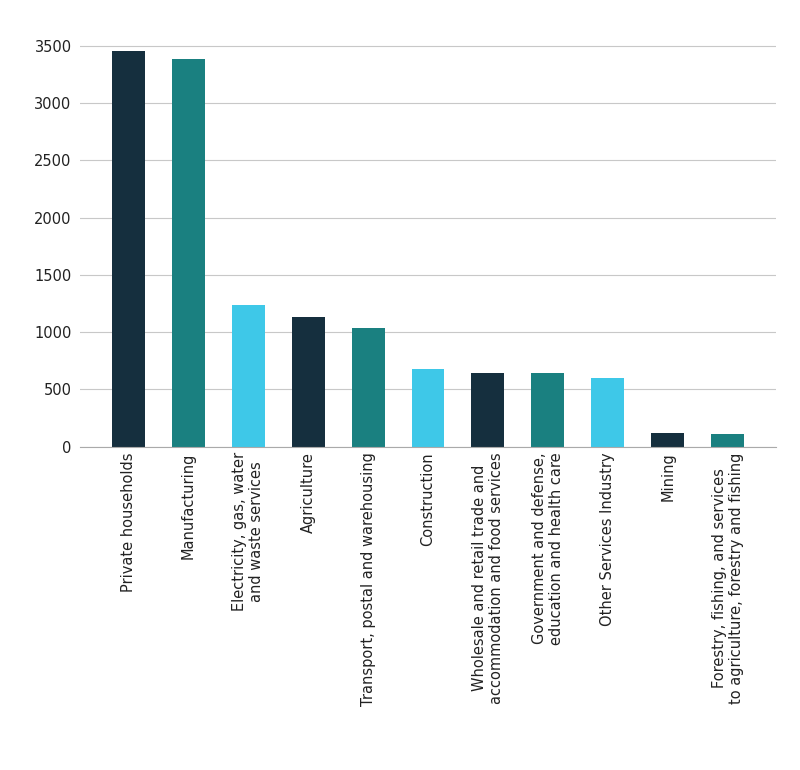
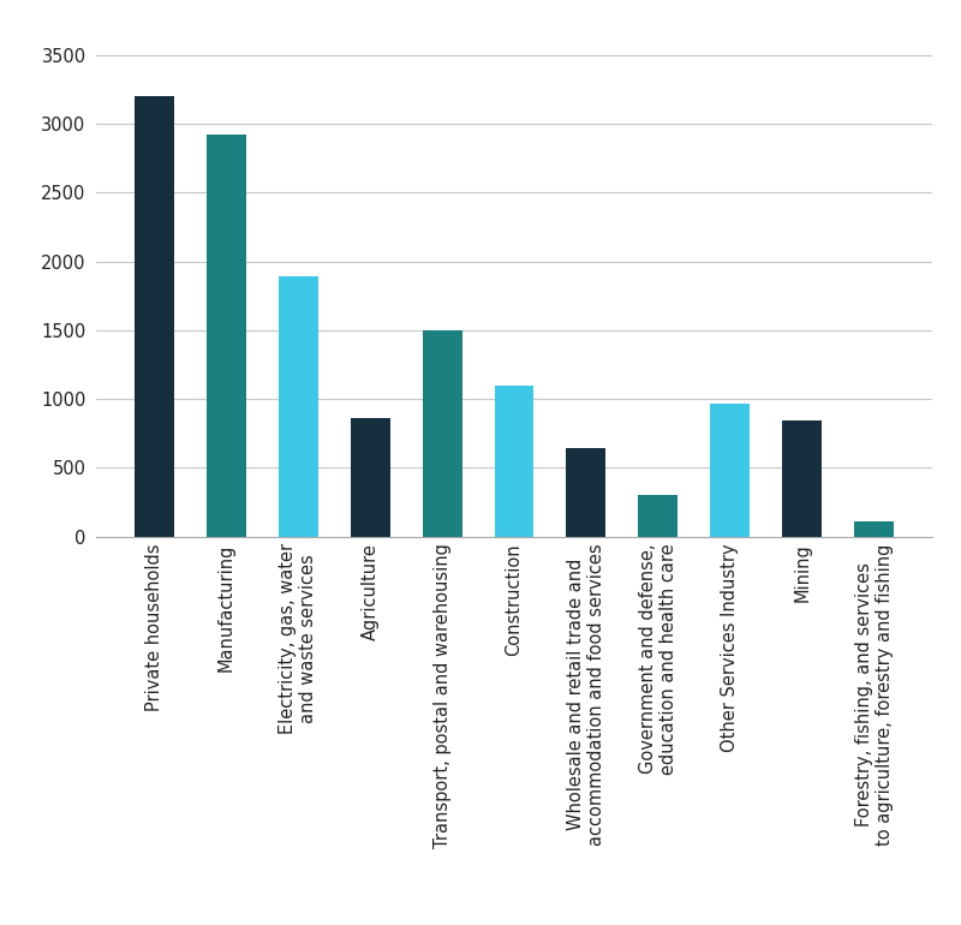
Private households: 3460 -> 3200
Manufacturing: 3390 -> 2920
Electricity, gas, water and waste services: 1240 -> 1890
Agriculture: 1130 -> 860
Transport, postal and warehousing: 1040 -> 1500
Construction: 680 -> 1100
Government and defense, education and health care: 640 -> 300
Other Services Industry: 600 -> 970
Mining: 120 -> 840
